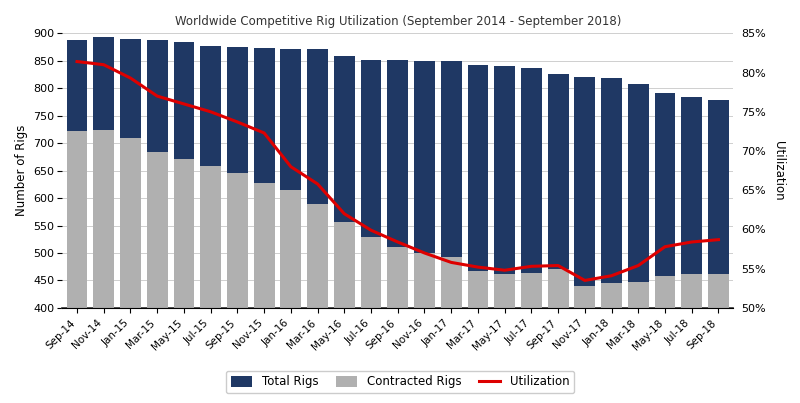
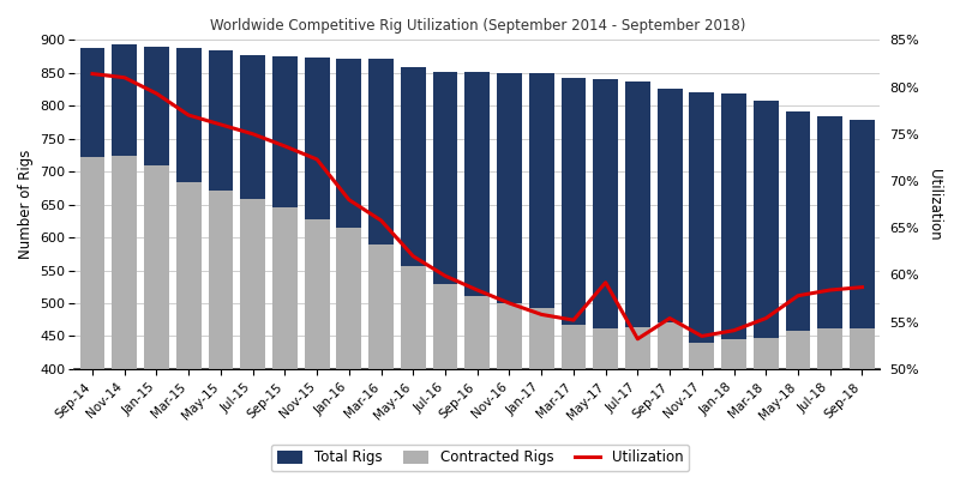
Utilization/May-17: 54.8% -> 59.2%
Utilization/Jul-17: 55.3% -> 53.2%
